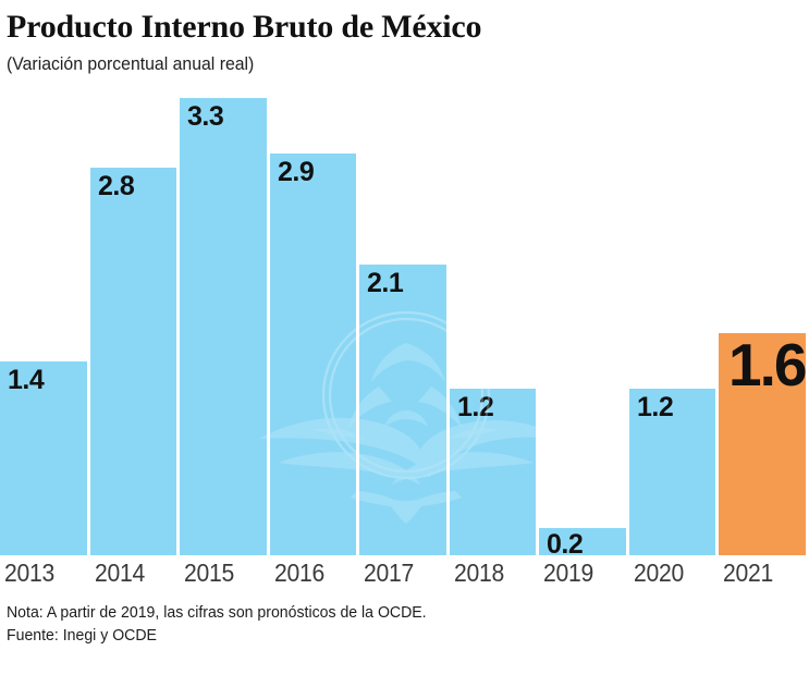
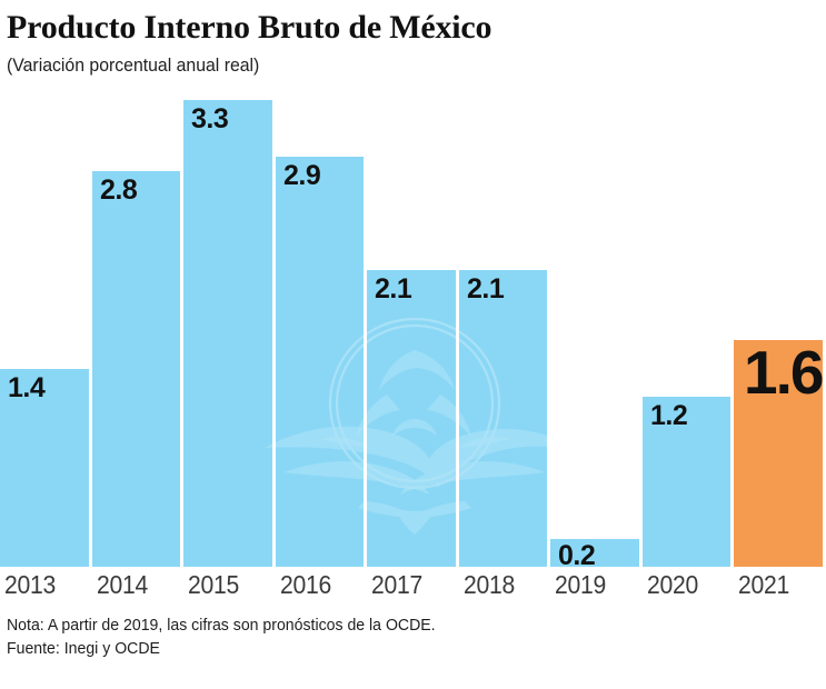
2018: 1.2 -> 2.1
